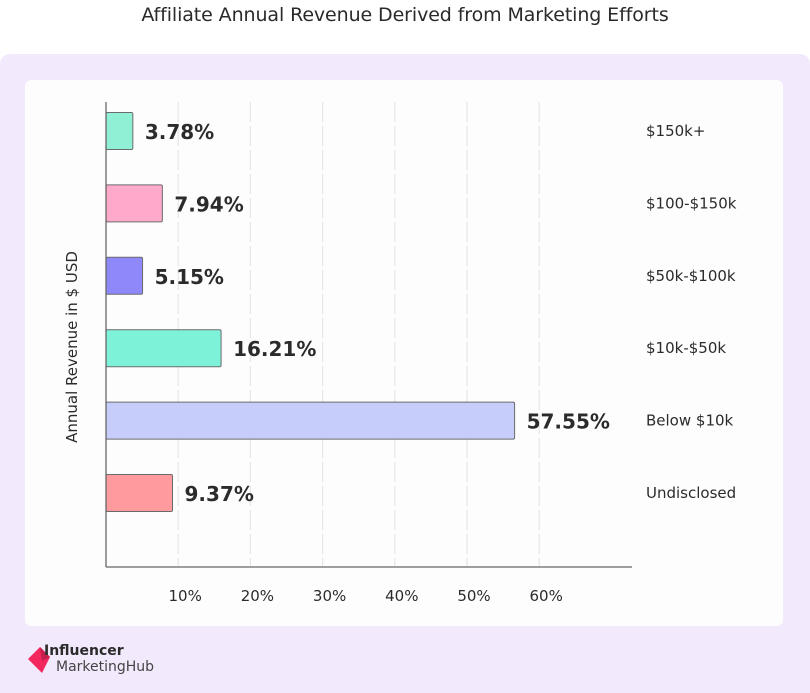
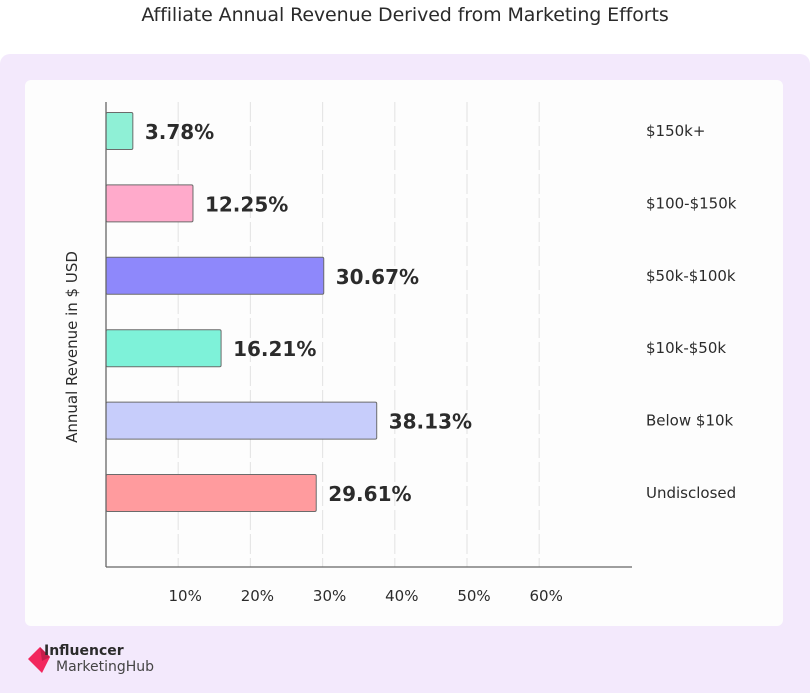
$100-$150k: 7.94% -> 12.25%
$50k-$100k: 5.15% -> 30.67%
Below $10k: 57.55% -> 38.13%
Undisclosed: 9.37% -> 29.61%
